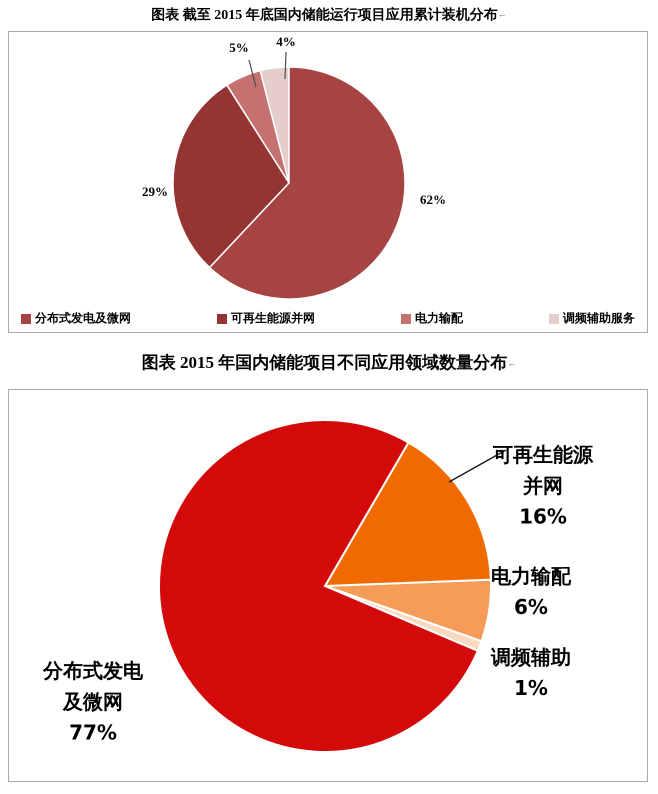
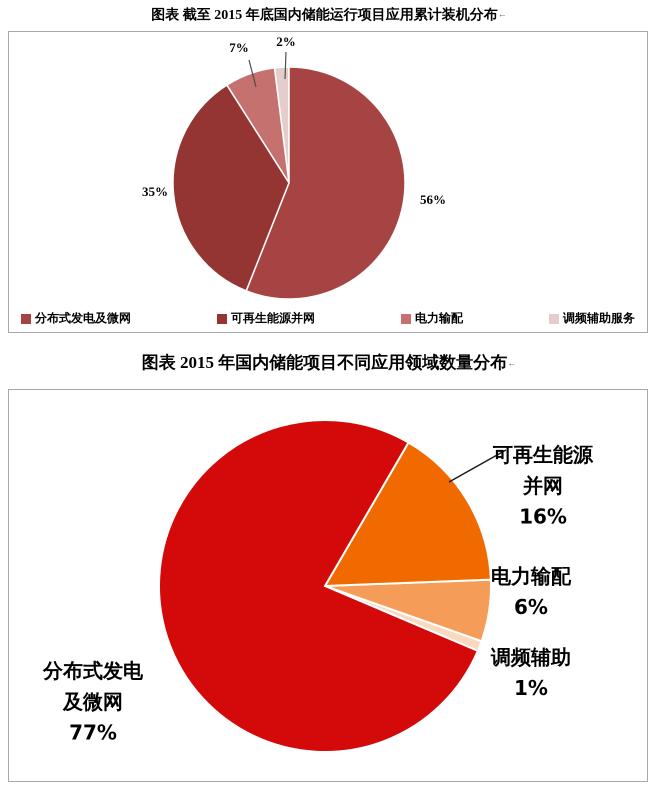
图表 截至 2015 年底国内储能运行项目应用累计装机分布/分布式发电及微网: 62% -> 56%
图表 截至 2015 年底国内储能运行项目应用累计装机分布/可再生能源并网: 29% -> 35%
图表 截至 2015 年底国内储能运行项目应用累计装机分布/电力输配: 5% -> 7%
图表 截至 2015 年底国内储能运行项目应用累计装机分布/调频辅助服务: 4% -> 2%
